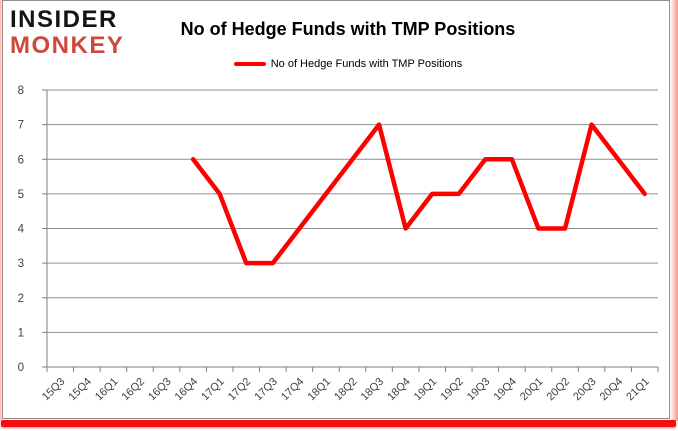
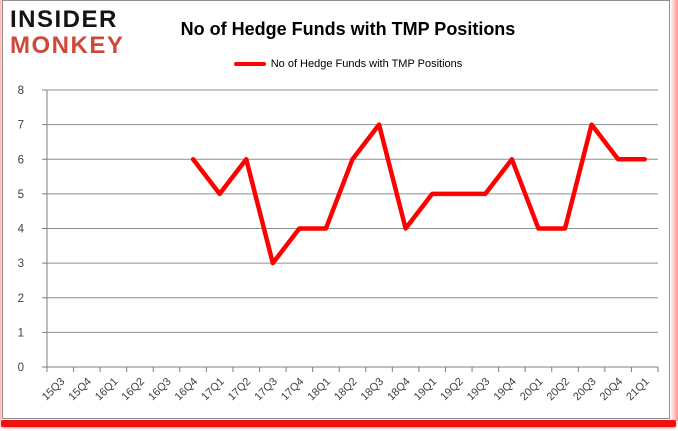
17Q2: 3 -> 6
18Q1: 5 -> 4
19Q3: 6 -> 5
21Q1: 5 -> 6
